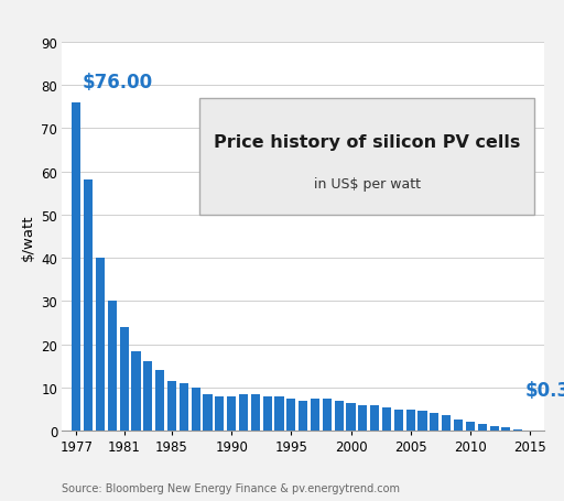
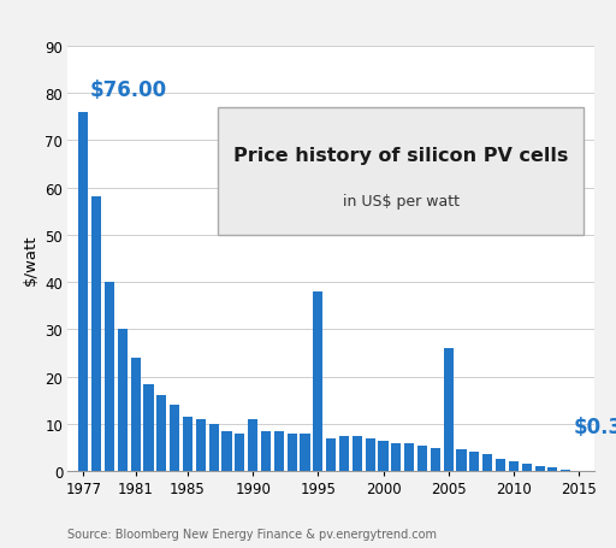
1990: 8.0 -> 11.0
1995: 7.5 -> 38.0
2005: 5.0 -> 26.0
